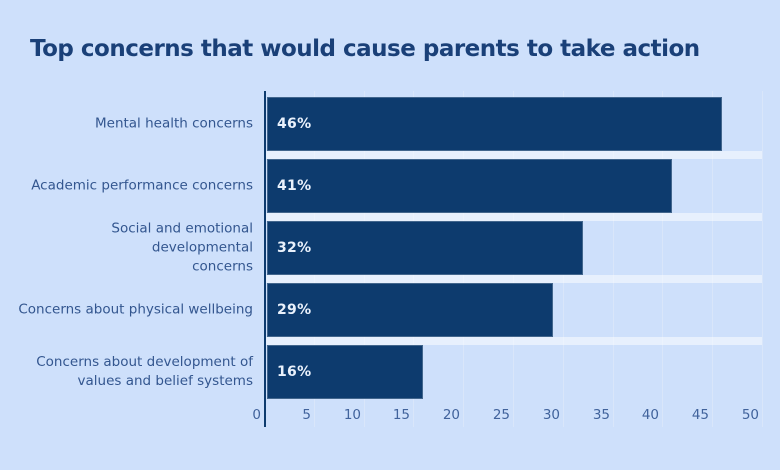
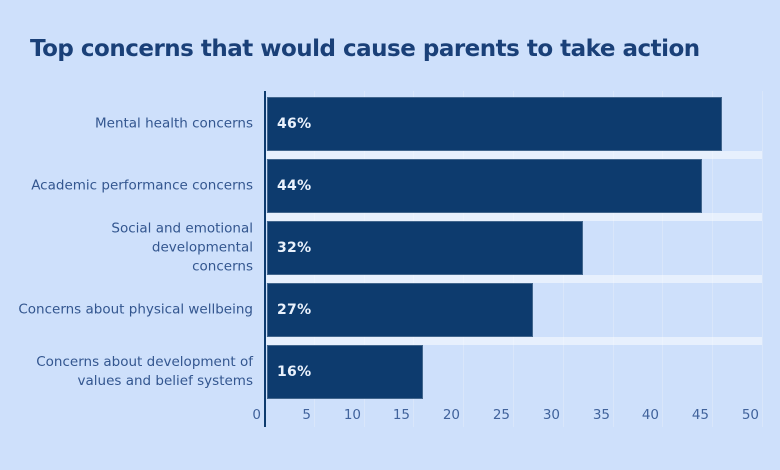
Academic performance concerns: 41% -> 44%
Concerns about physical wellbeing: 29% -> 27%
